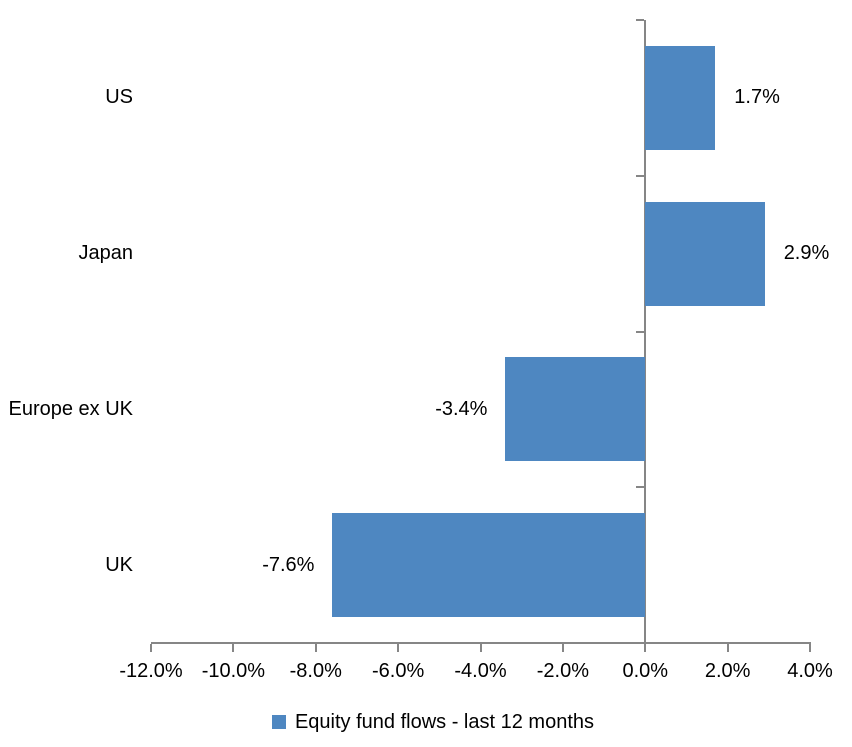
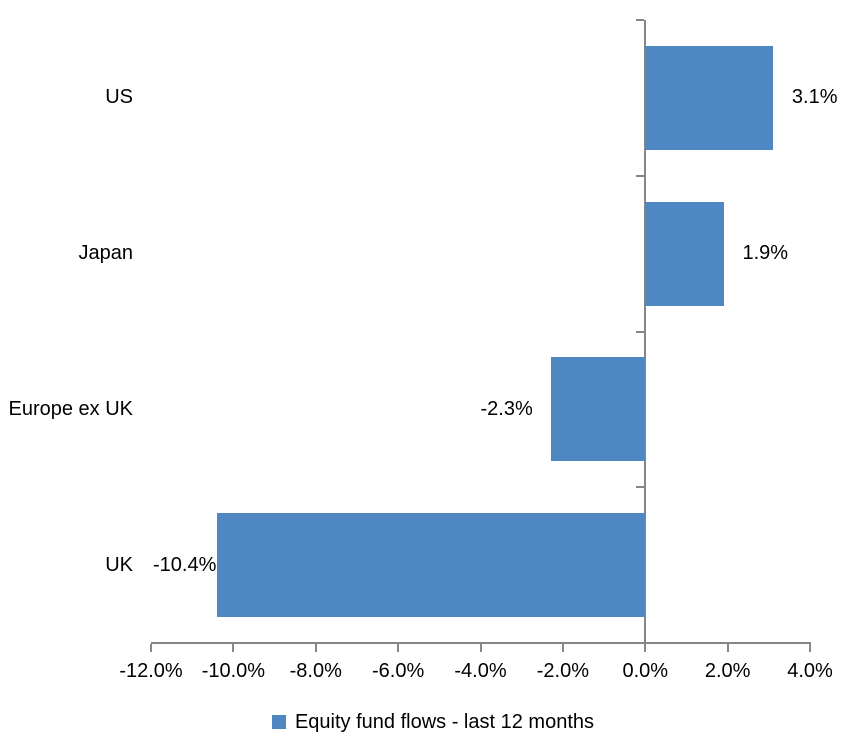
US: 1.7% -> 3.1%
Japan: 2.9% -> 1.9%
Europe ex UK: -3.4% -> -2.3%
UK: -7.6% -> -10.4%
